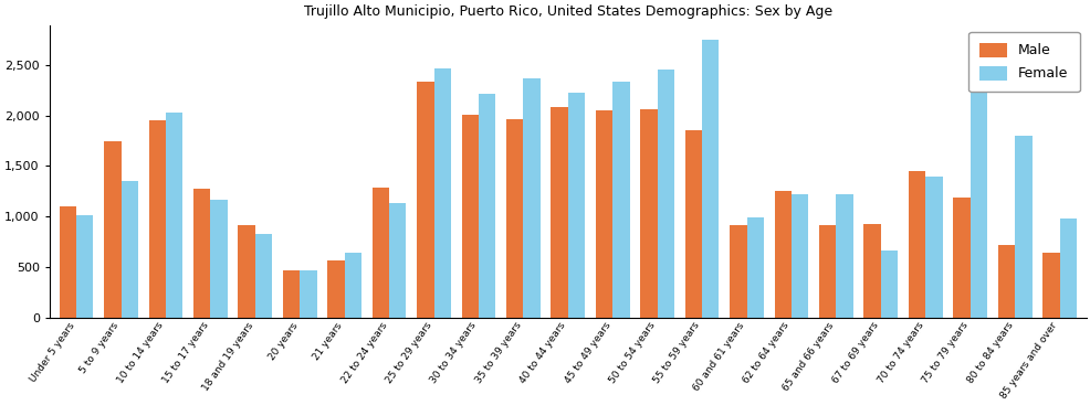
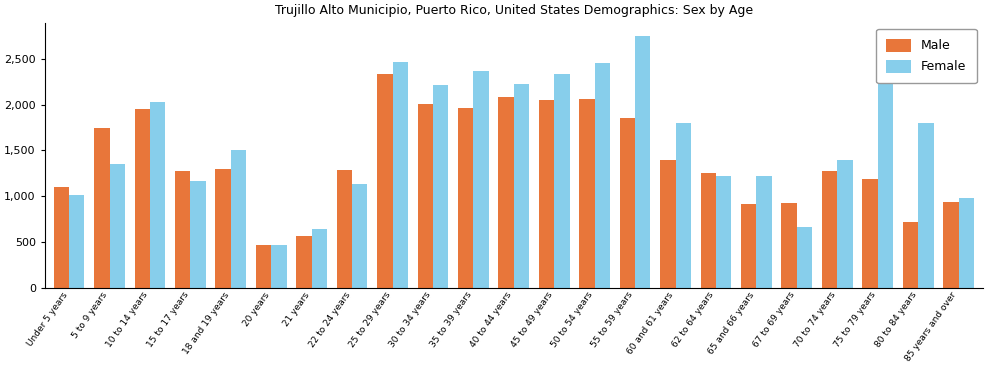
Male/18 and 19 years: 910 -> 1,300
Female/18 and 19 years: 830 -> 1,500
Male/60 and 61 years: 910 -> 1,400
Female/60 and 61 years: 990 -> 1,800
Male/70 to 74 years: 1,460 -> 1,280
Male/85 years and over: 640 -> 940
